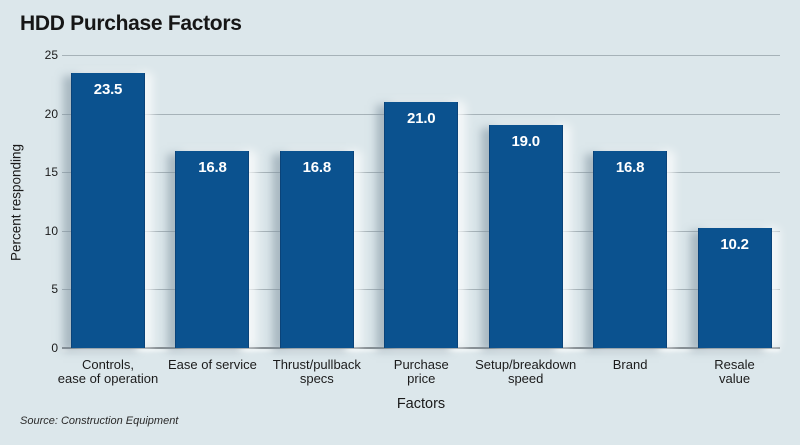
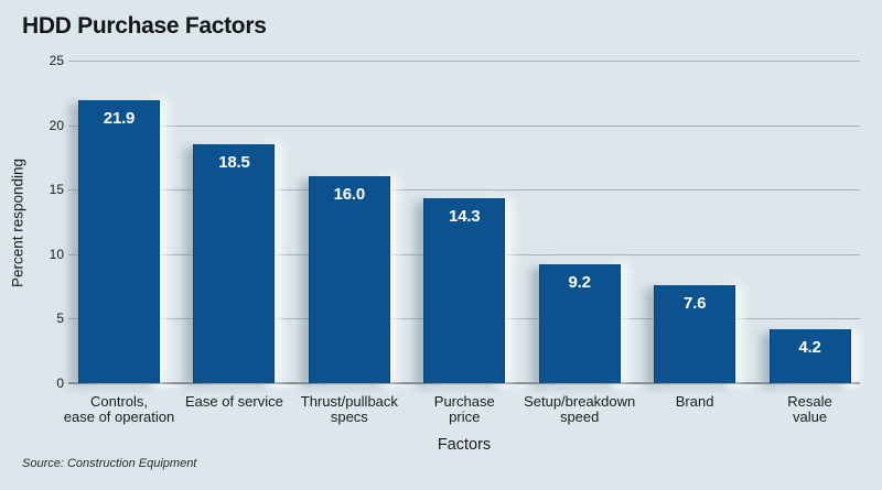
Controls, ease of operation: 23.5 -> 21.9
Ease of service: 16.8 -> 18.5
Thrust/pullback specs: 16.8 -> 16.0
Purchase price: 21.0 -> 14.3
Setup/breakdown speed: 19.0 -> 9.2
Brand: 16.8 -> 7.6
Resale value: 10.2 -> 4.2
